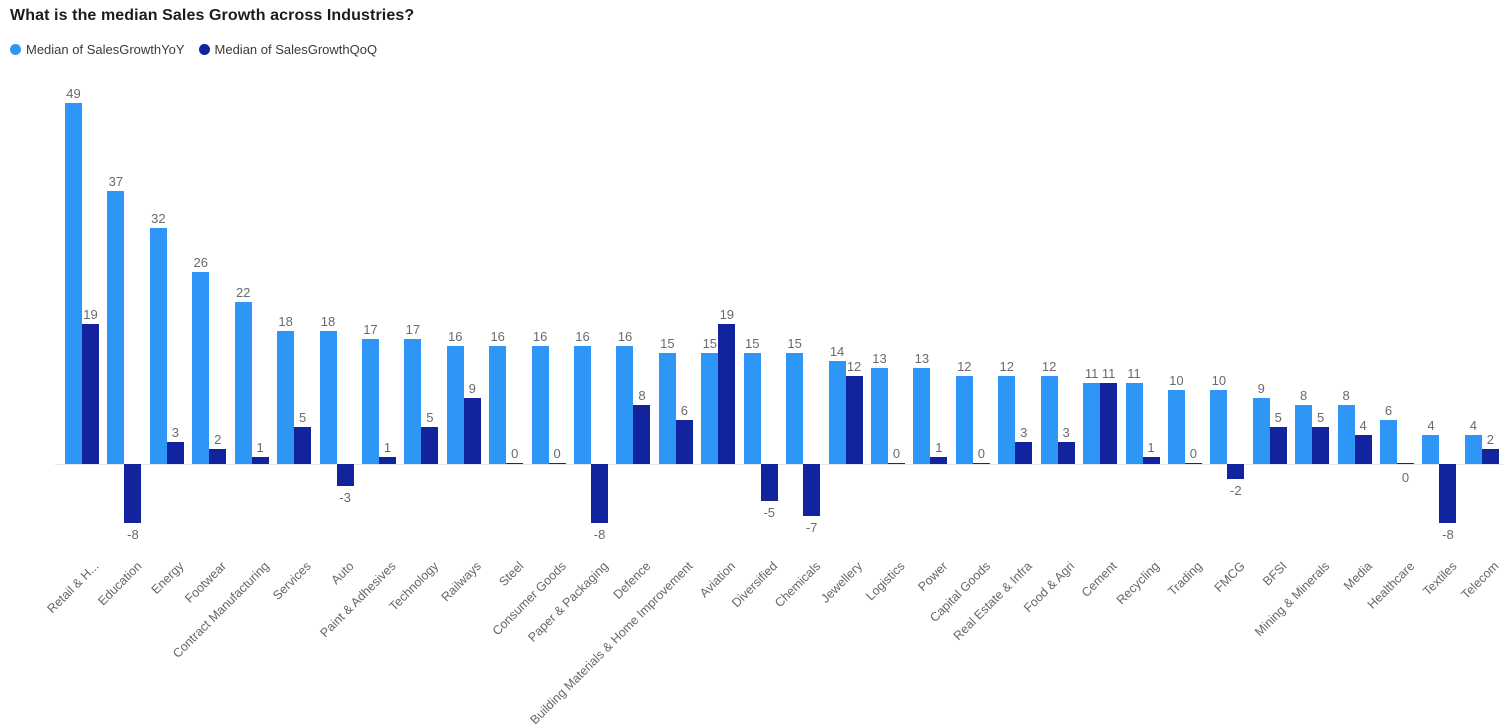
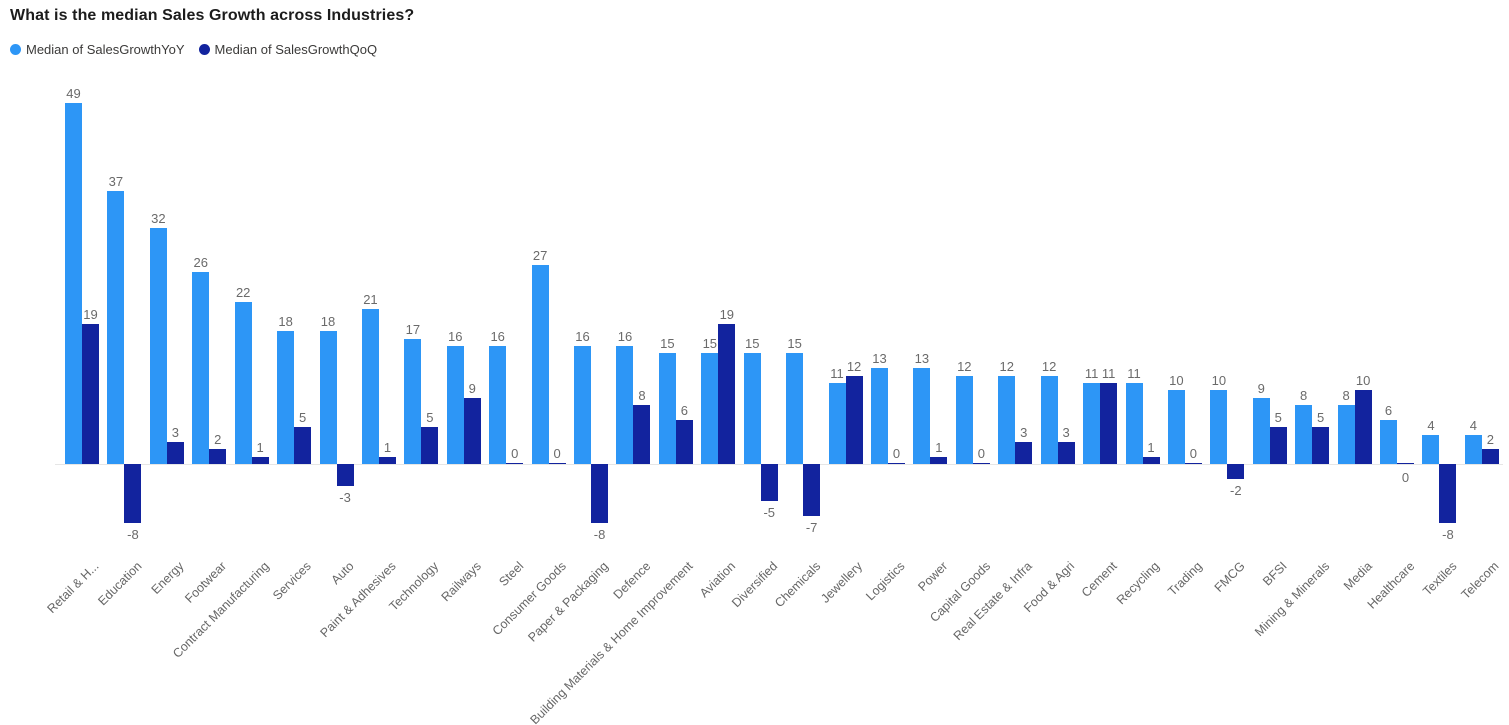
Median of SalesGrowthYoY/Paint & Adhesives: 17 -> 21
Median of SalesGrowthYoY/Consumer Goods: 16 -> 27
Median of SalesGrowthYoY/Jewellery: 14 -> 11
Median of SalesGrowthQoQ/Media: 4 -> 10
